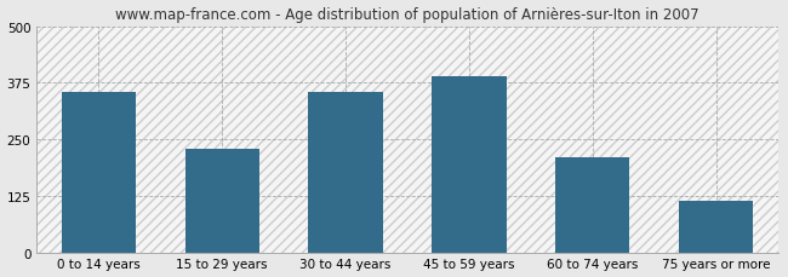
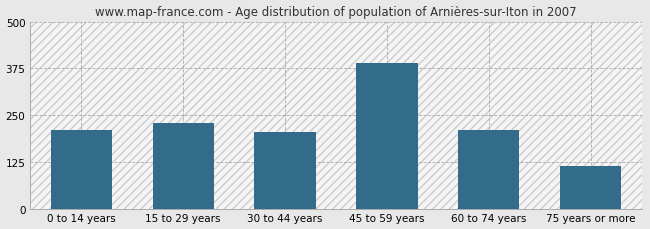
0 to 14 years: 355 -> 210
30 to 44 years: 355 -> 205
